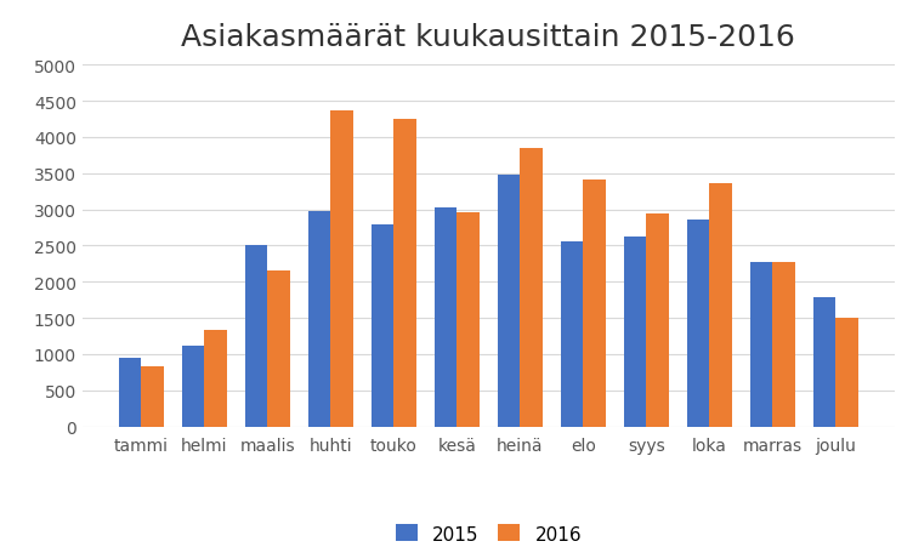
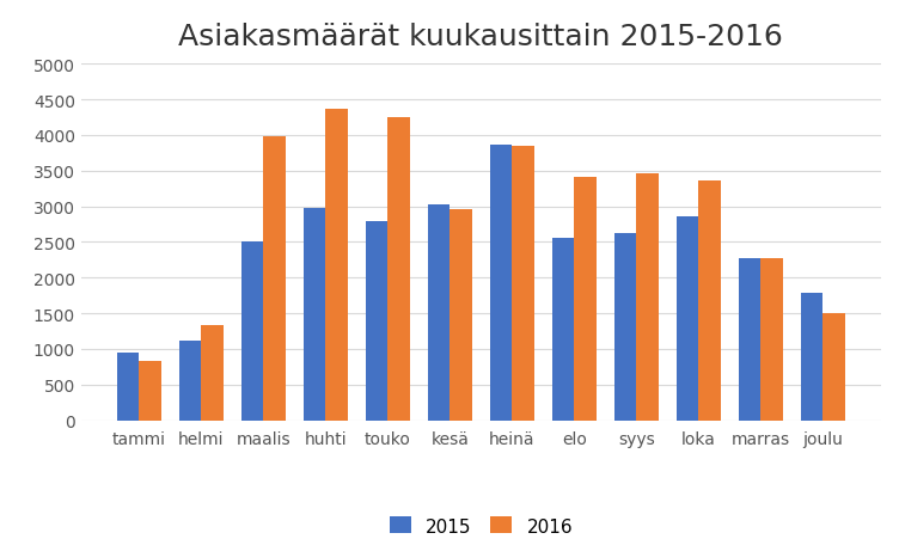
2016/maalis: 2150 -> 3980
2015/heinä: 3480 -> 3860
2016/syys: 2940 -> 3460
